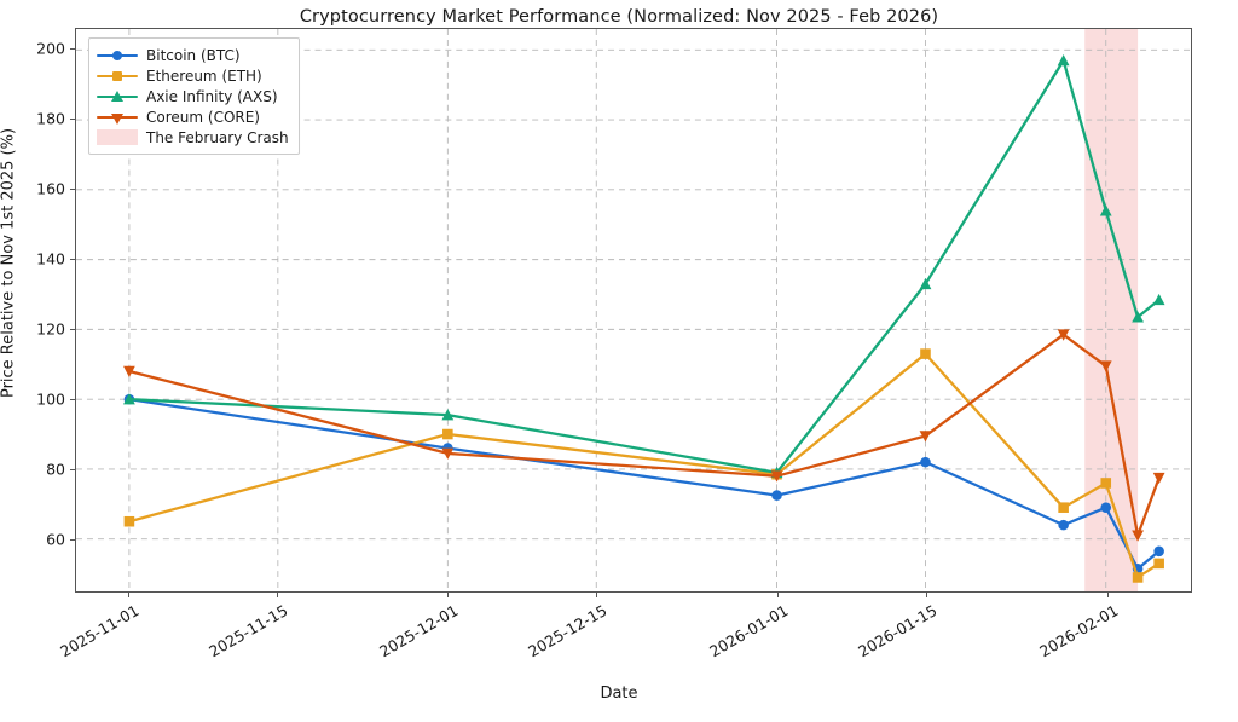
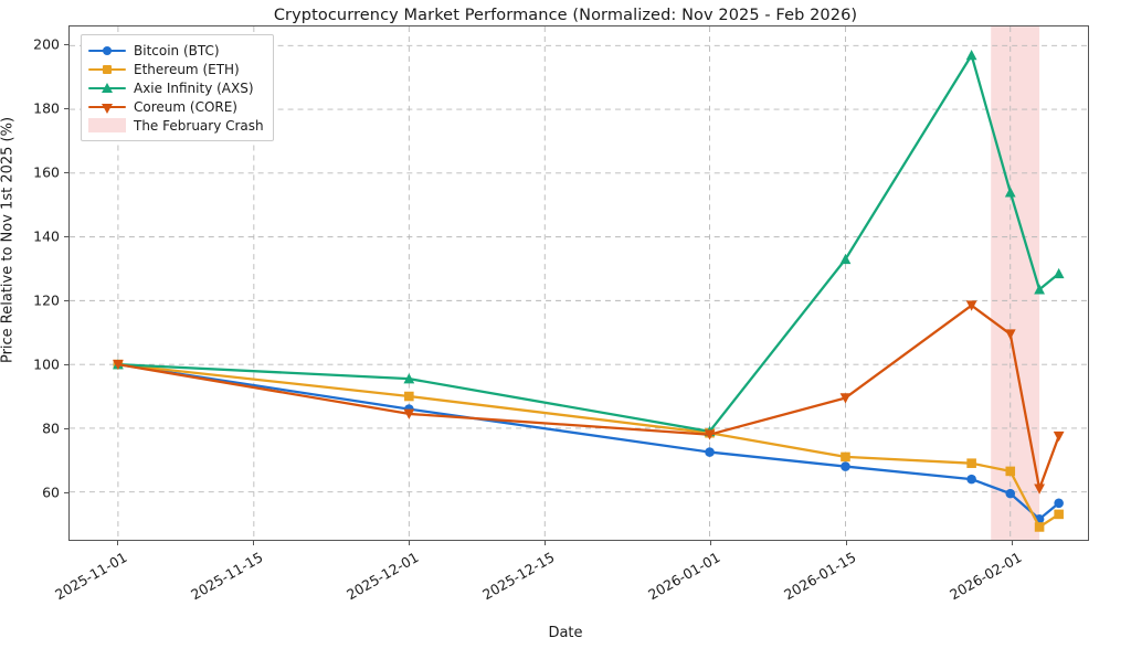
Ethereum (ETH)/2025-11-01: 65 -> 100
Coreum (CORE)/2025-11-01: 108 -> 100
Bitcoin (BTC)/2026-01-15: 82 -> 68
Ethereum (ETH)/2026-01-15: 113 -> 71
Bitcoin (BTC)/2026-02-01: 69 -> 60
Ethereum (ETH)/2026-02-01: 76 -> 66
